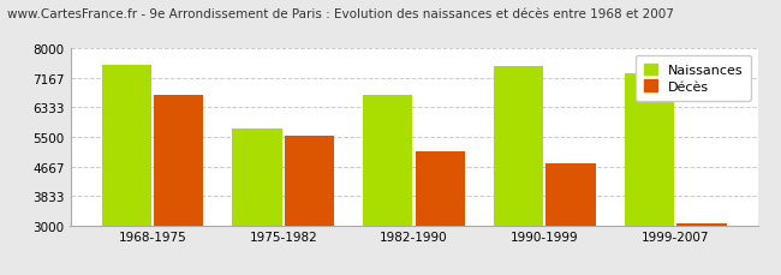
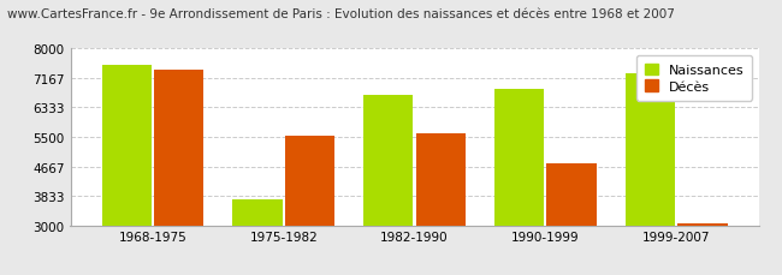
Décès/1968-1975: 6700 -> 7400
Naissances/1975-1982: 5750 -> 3750
Décès/1982-1990: 5100 -> 5600
Naissances/1990-1999: 7500 -> 6850
